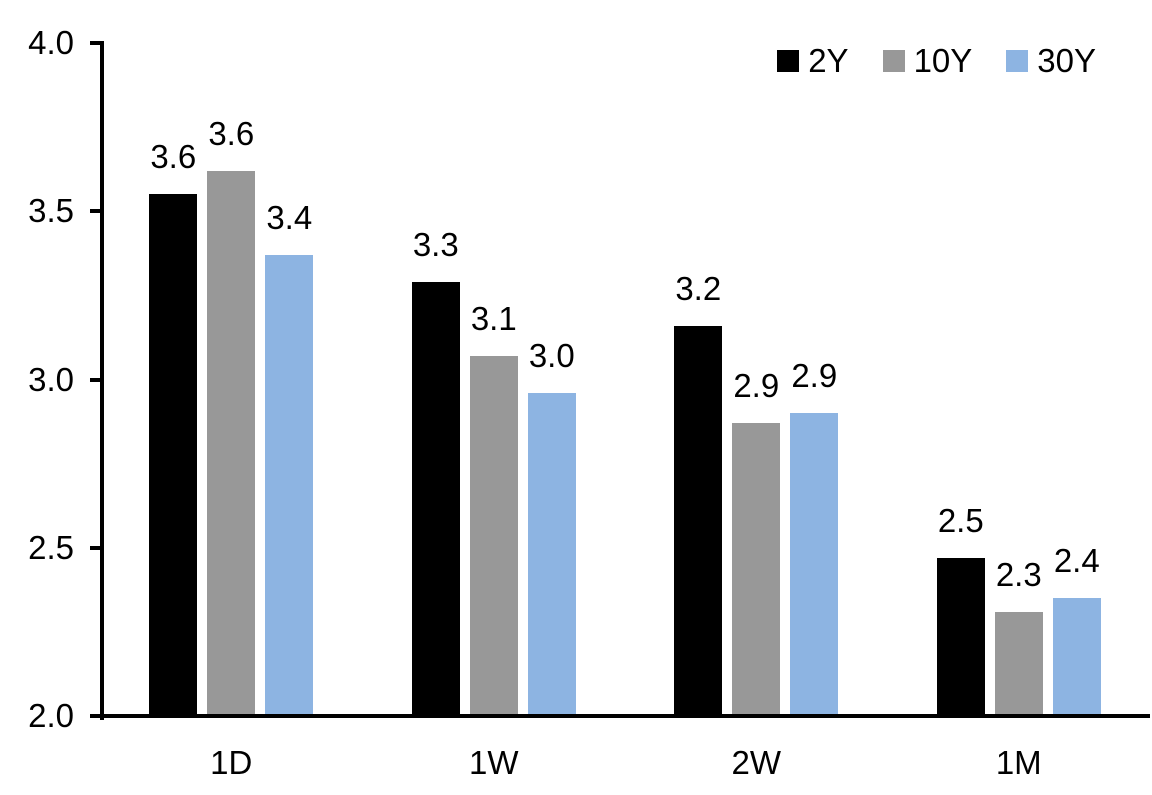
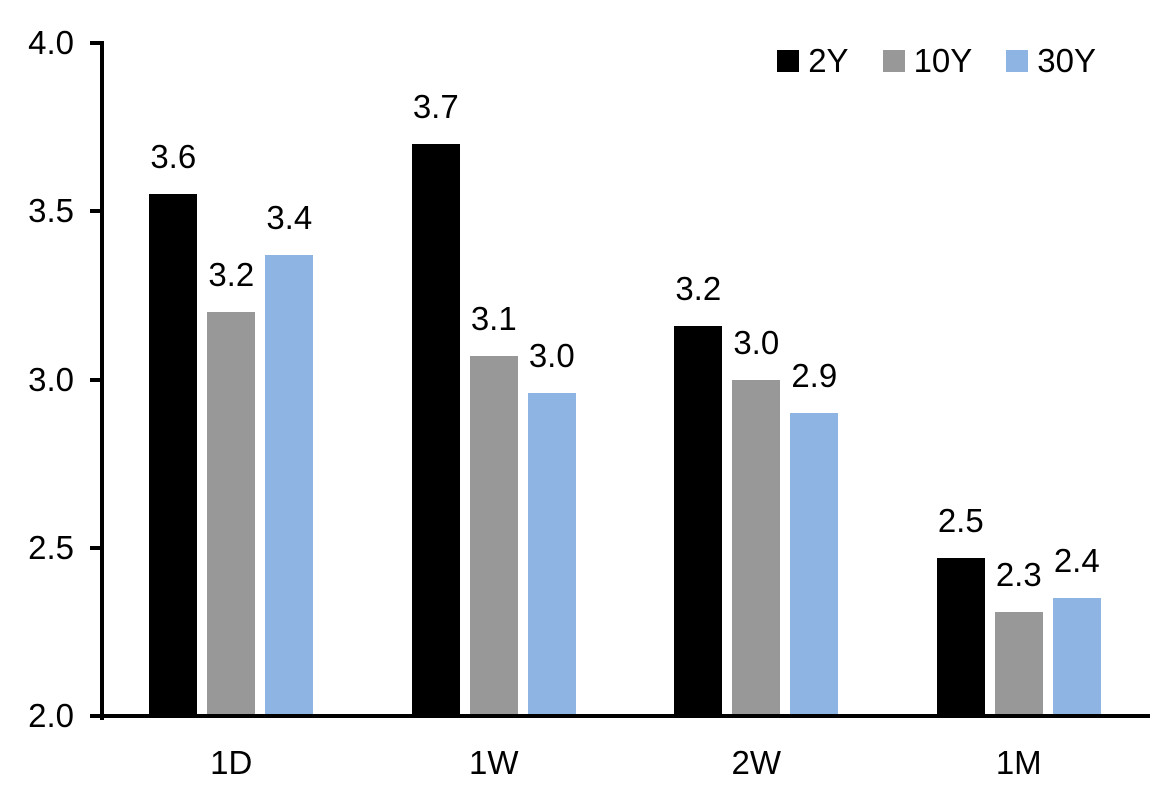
10Y/1D: 3.6 -> 3.2
2Y/1W: 3.3 -> 3.7
10Y/2W: 2.9 -> 3.0
